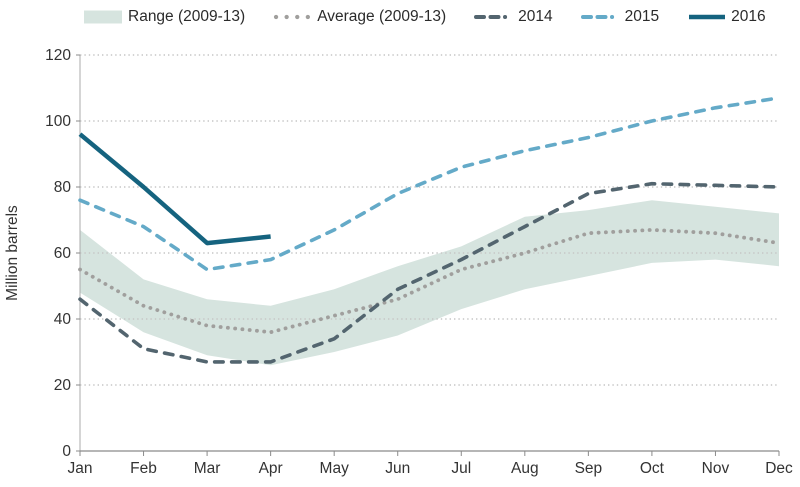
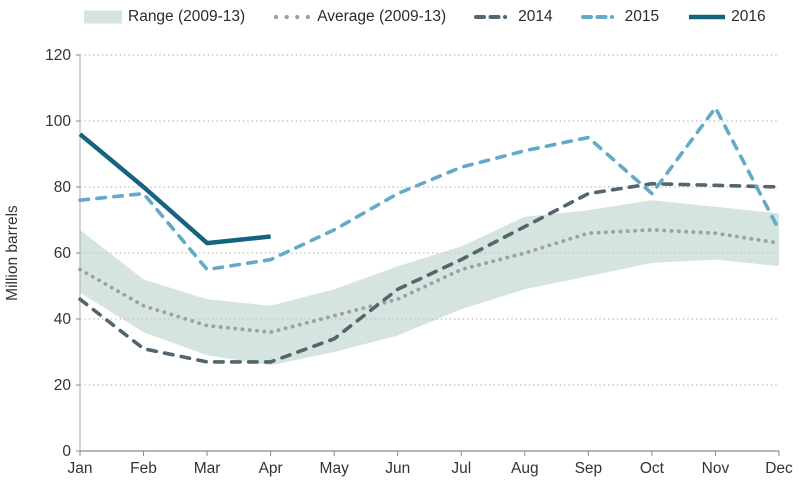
2015/Feb: 68 -> 78
2015/Oct: 100 -> 78
2015/Dec: 107 -> 67
